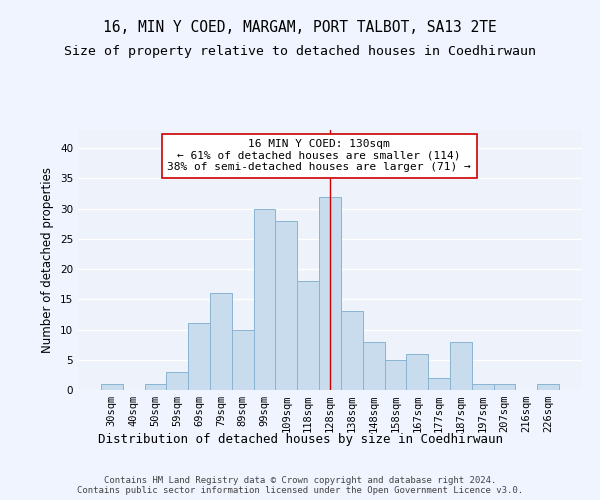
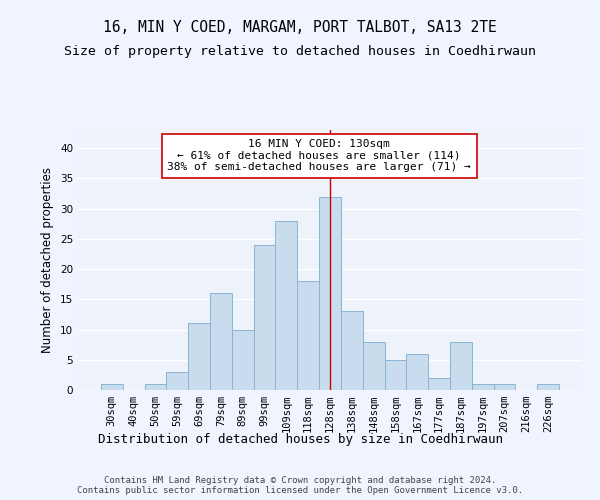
99sqm: 30 -> 24
